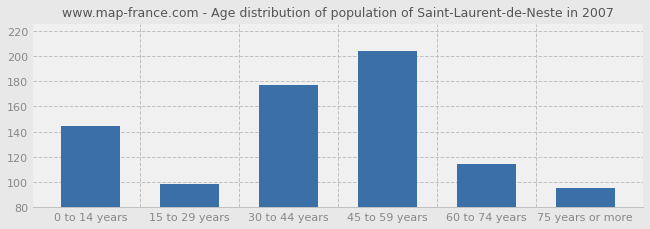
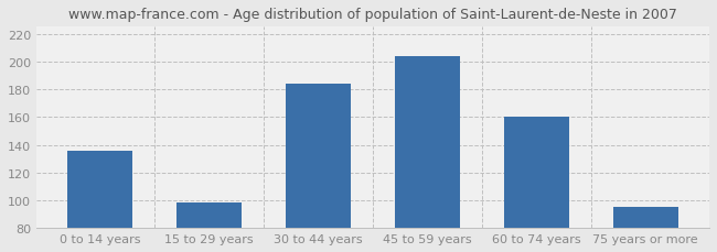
0 to 14 years: 144 -> 136
30 to 44 years: 177 -> 184
60 to 74 years: 114 -> 160
